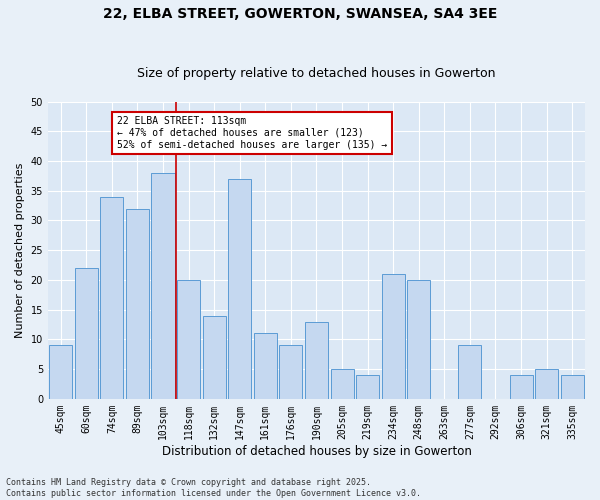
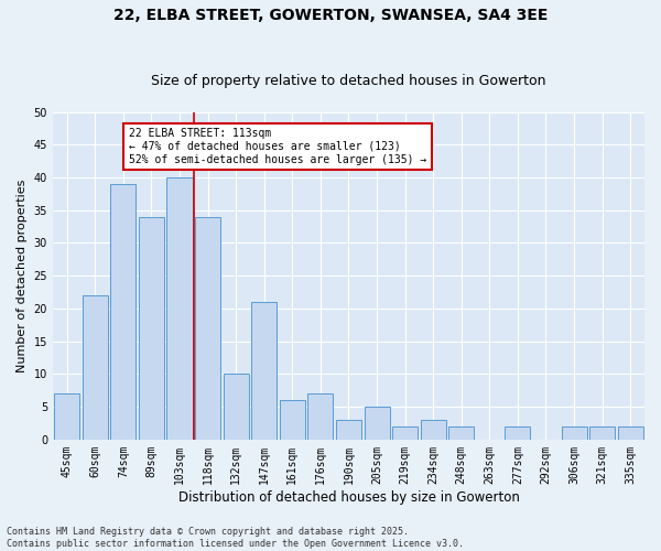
45sqm: 9 -> 7
74sqm: 34 -> 39
89sqm: 32 -> 34
103sqm: 38 -> 40
118sqm: 20 -> 34
132sqm: 14 -> 10
147sqm: 37 -> 21
161sqm: 11 -> 6
176sqm: 9 -> 7
190sqm: 13 -> 3
219sqm: 4 -> 2
234sqm: 21 -> 3
248sqm: 20 -> 2
277sqm: 9 -> 2
306sqm: 4 -> 2
321sqm: 5 -> 2
335sqm: 4 -> 2
